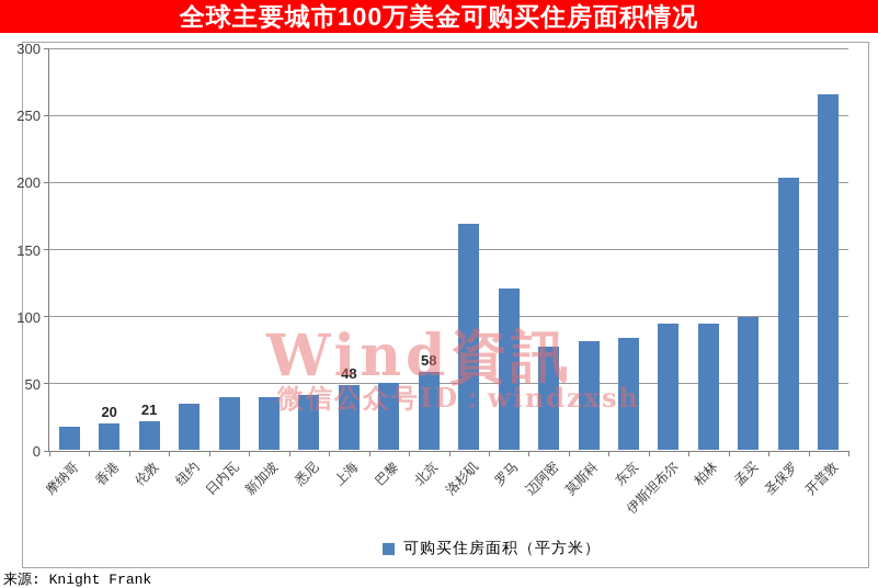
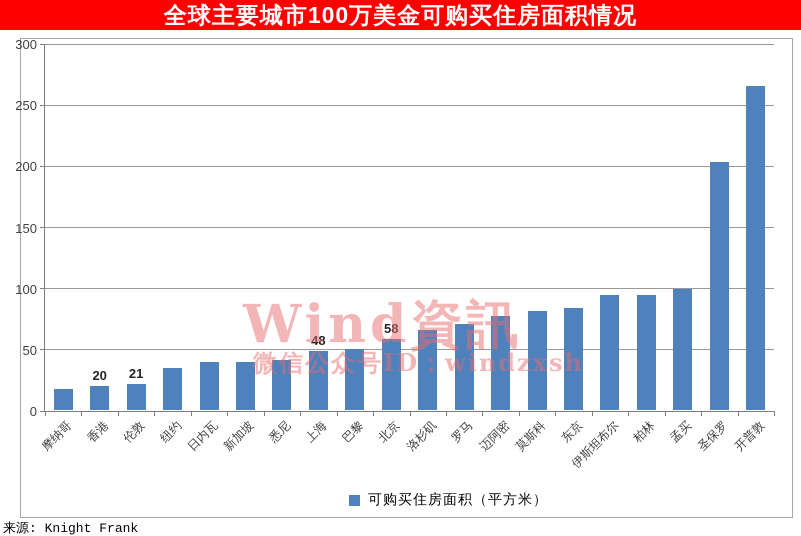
洛杉矶: 168 -> 65
罗马: 120 -> 70
